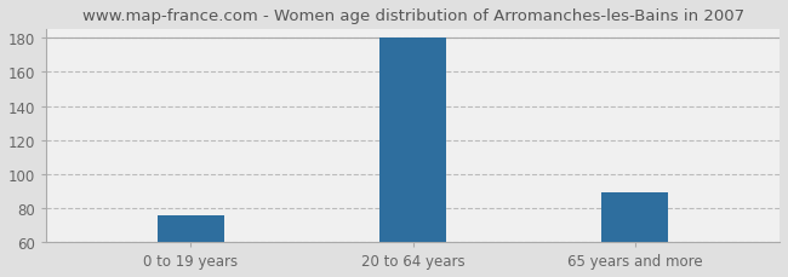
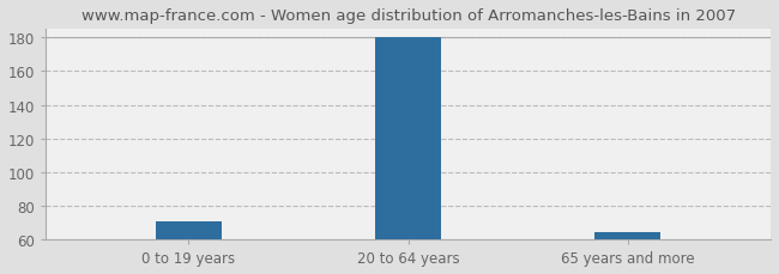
0 to 19 years: 76 -> 71
65 years and more: 89 -> 64
